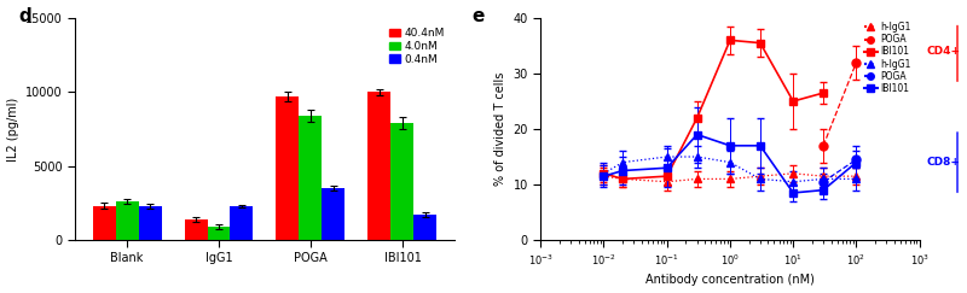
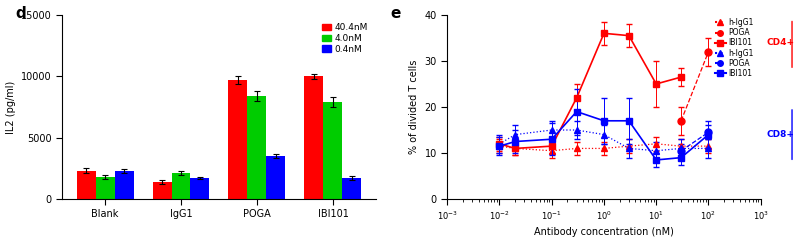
4.0nM/Blank: 2600 -> 1800
4.0nM/IgG1: 900 -> 2100
0.4nM/IgG1: 2300 -> 1700
